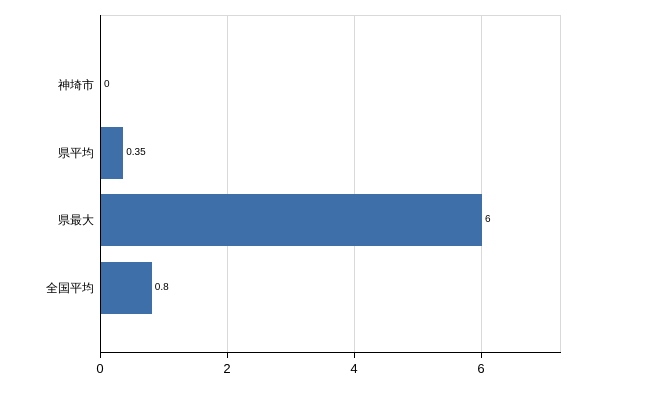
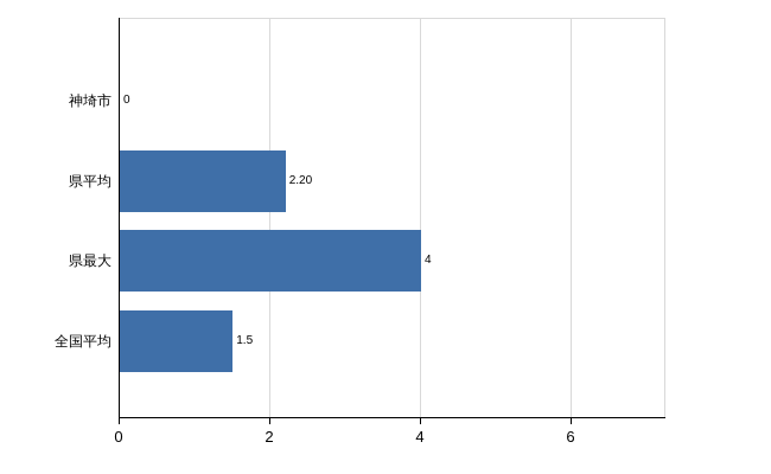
県平均: 0.35 -> 2.20
県最大: 6 -> 4
全国平均: 0.8 -> 1.5
